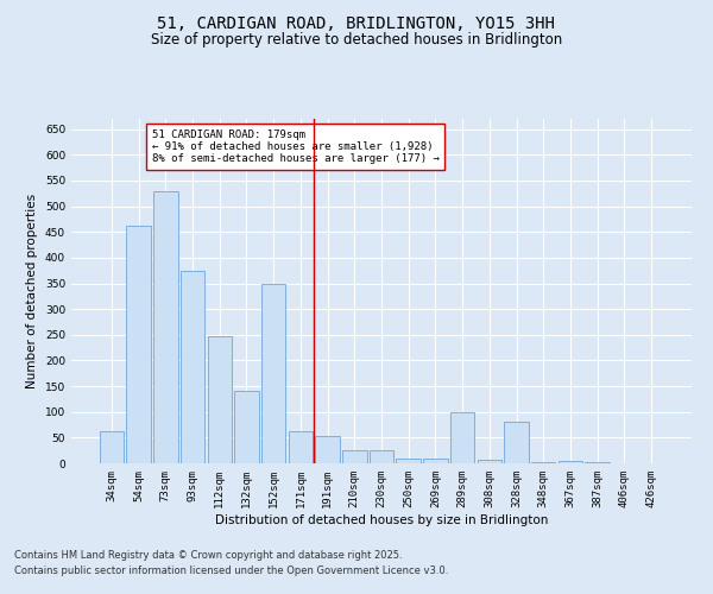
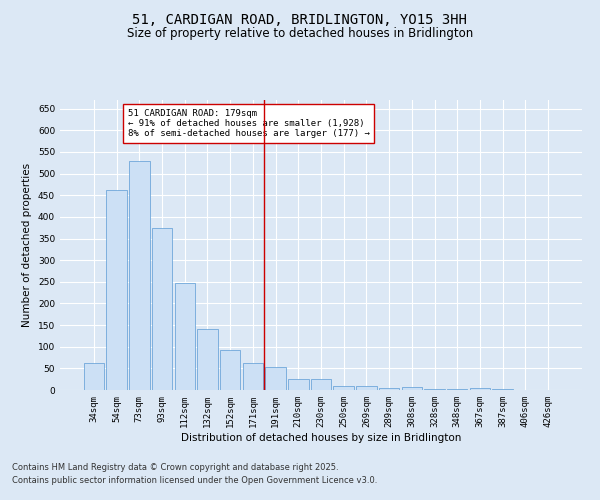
152sqm: 350 -> 93
289sqm: 100 -> 5
328sqm: 80 -> 3
